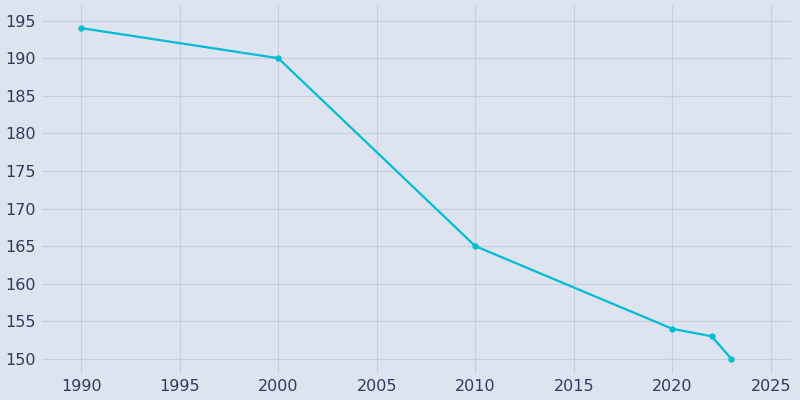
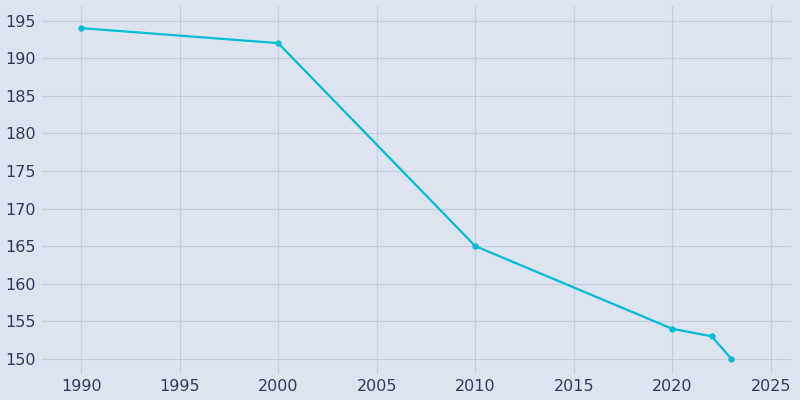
2000: 190 -> 192
